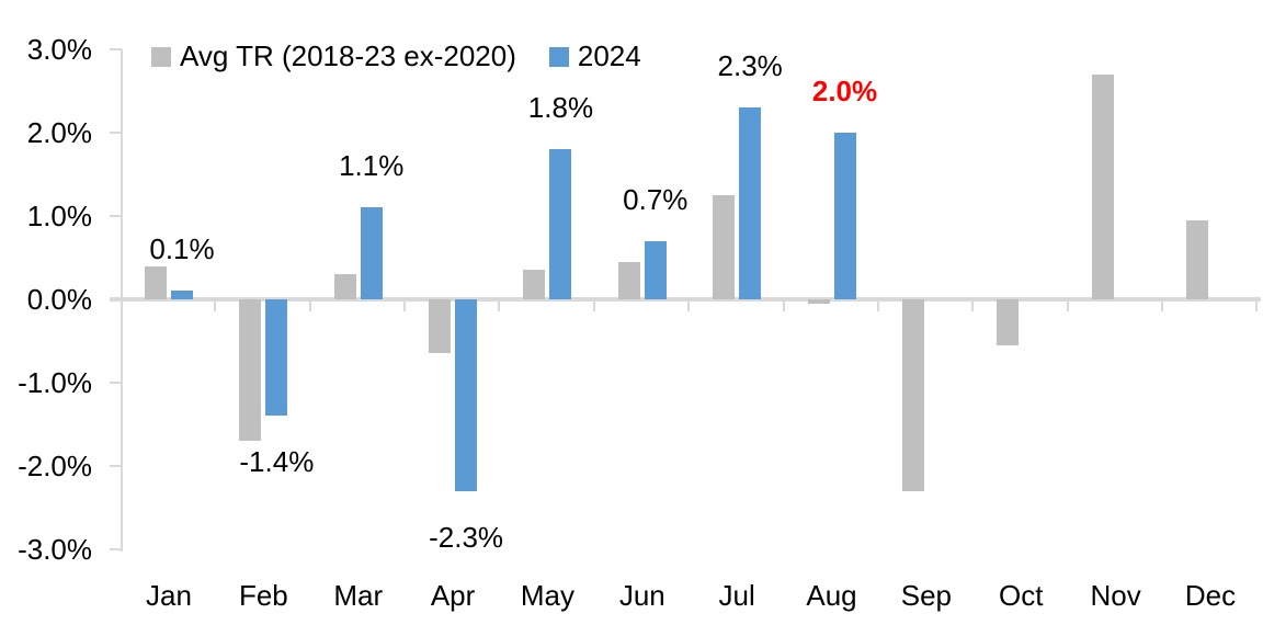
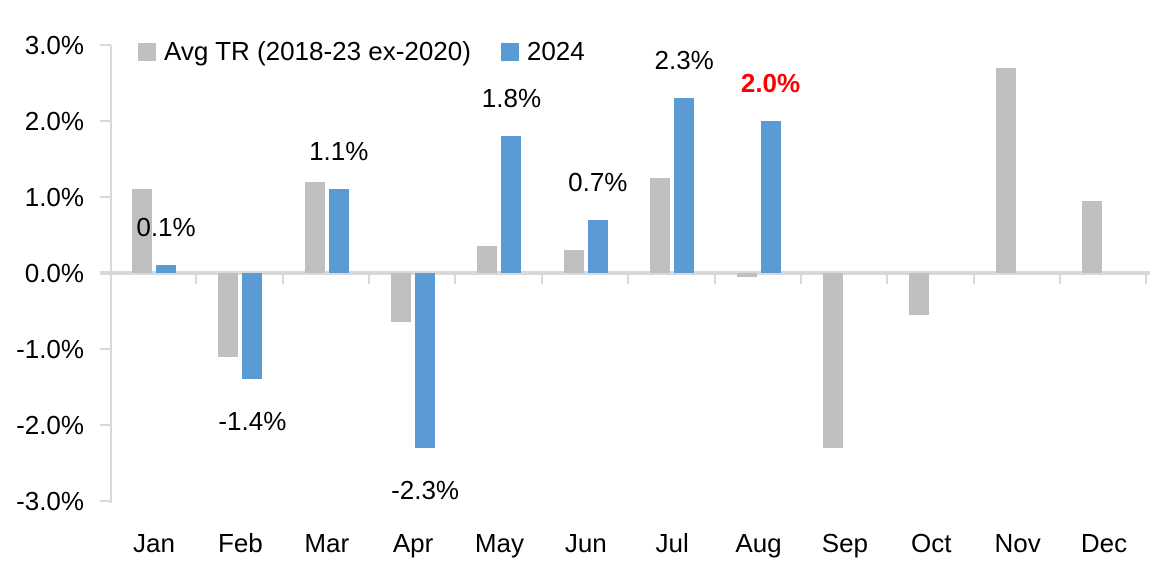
Avg TR (2018-23 ex-2020)/Jan: 0.4% -> 1.1%
Avg TR (2018-23 ex-2020)/Feb: -1.7% -> -1.1%
Avg TR (2018-23 ex-2020)/Mar: 0.3% -> 1.2%
Avg TR (2018-23 ex-2020)/Jun: 0.5% -> 0.3%
